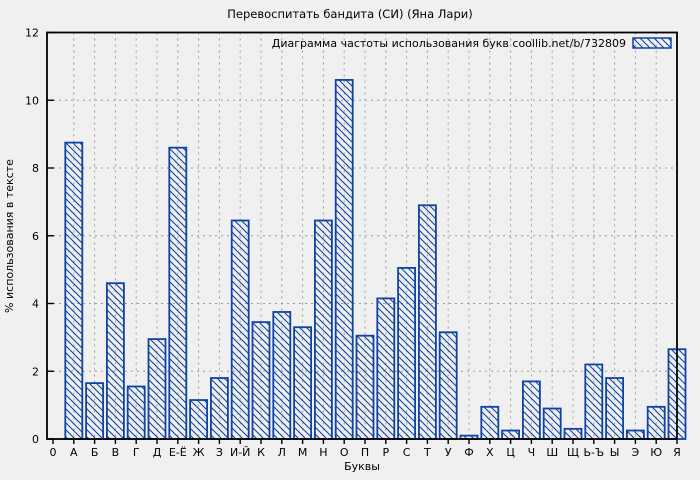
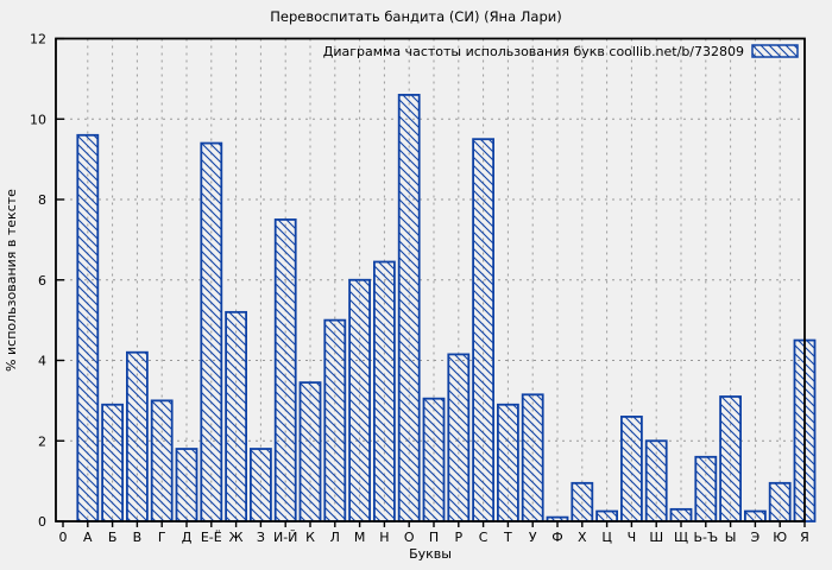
А: 8.8 -> 9.6
Б: 1.6 -> 2.9
В: 4.6 -> 4.2
Г: 1.6 -> 3.0
Д: 3.0 -> 1.8
Е-Ё: 8.6 -> 9.4
Ж: 1.1 -> 5.2
И-Й: 6.5 -> 7.5
Л: 3.8 -> 5.0
М: 3.3 -> 6.0
С: 5.0 -> 9.5
Т: 6.9 -> 2.9
Ч: 1.7 -> 2.6
Ш: 0.9 -> 2.0
Ь-Ъ: 2.2 -> 1.6
Ы: 1.8 -> 3.1
Я: 2.6 -> 4.5
